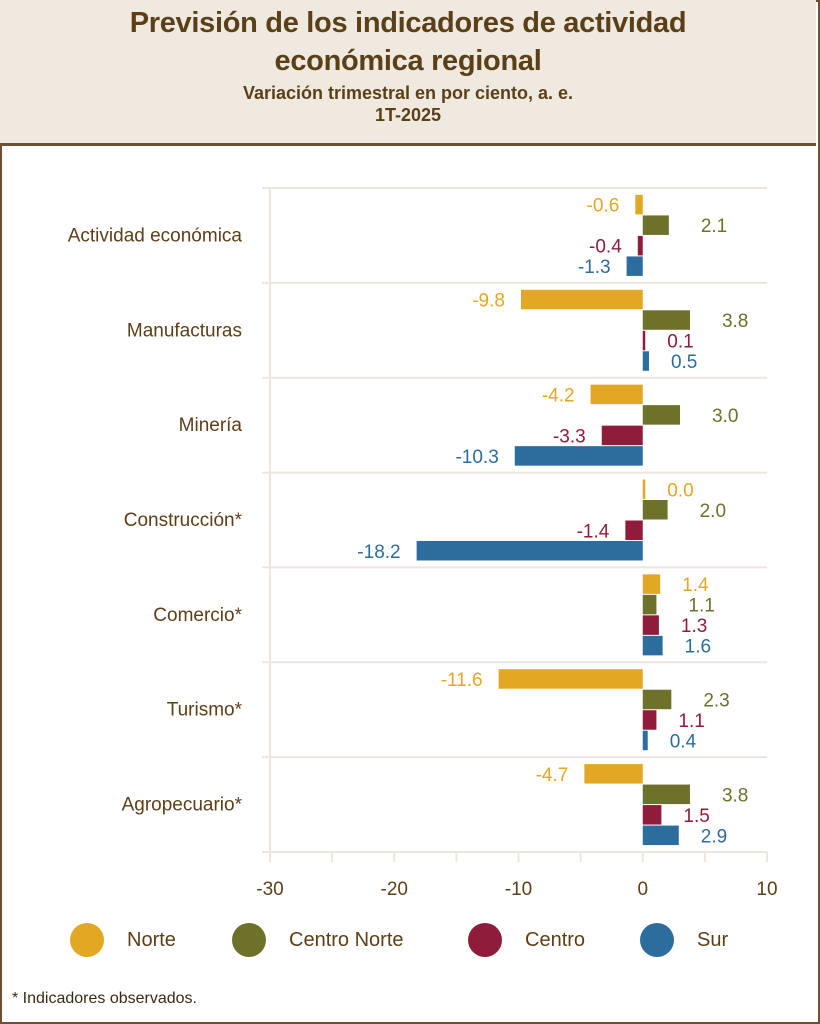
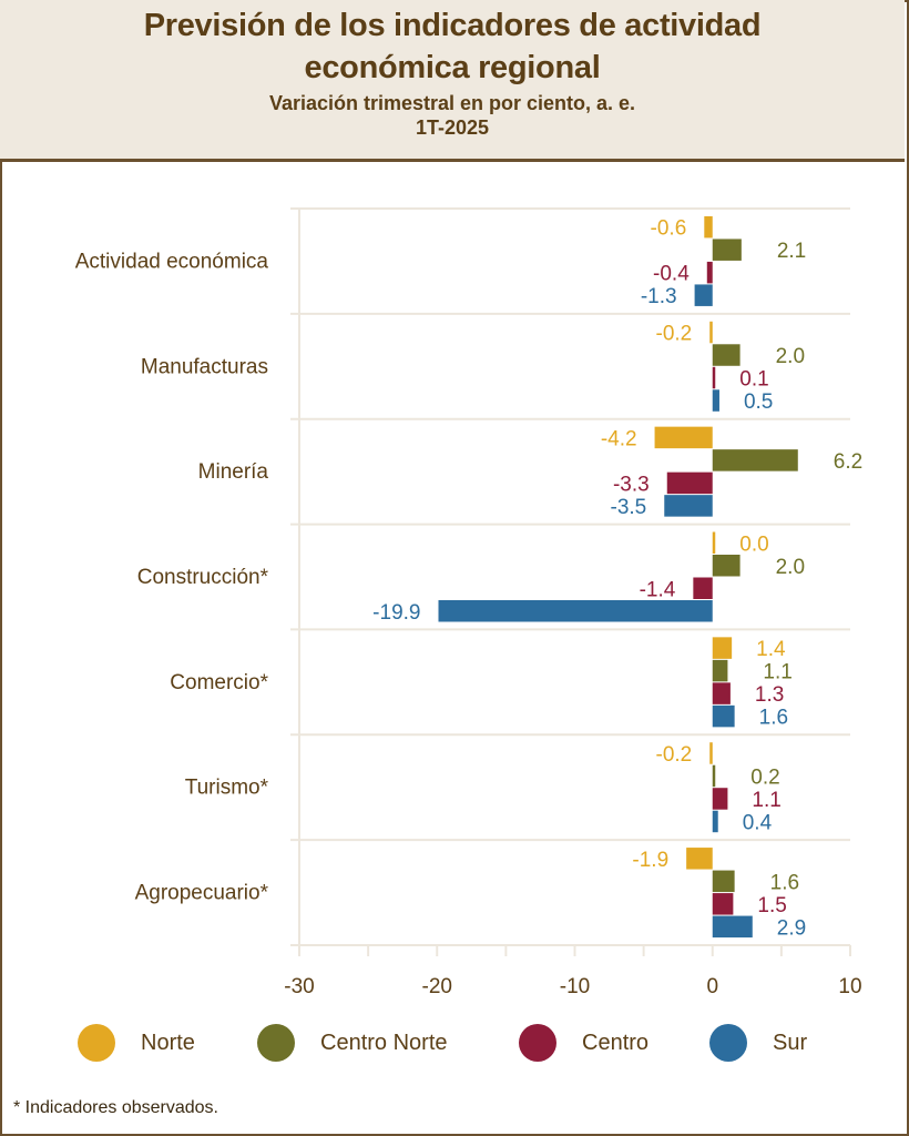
Norte/Manufacturas: -9.8 -> -0.2
Centro Norte/Manufacturas: 3.8 -> 2.0
Centro Norte/Minería: 3.0 -> 6.2
Sur/Minería: -10.3 -> -3.5
Sur/Construcción*: -18.2 -> -19.9
Norte/Turismo*: -11.6 -> -0.2
Centro Norte/Turismo*: 2.3 -> 0.2
Norte/Agropecuario*: -4.7 -> -1.9
Centro Norte/Agropecuario*: 3.8 -> 1.6
